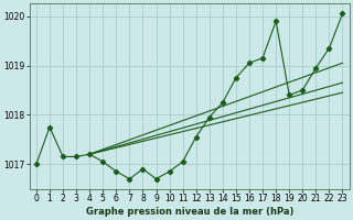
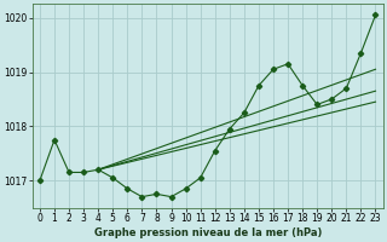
8: 1016.90 -> 1016.75
18: 1019.90 -> 1018.75
21: 1018.95 -> 1018.70
